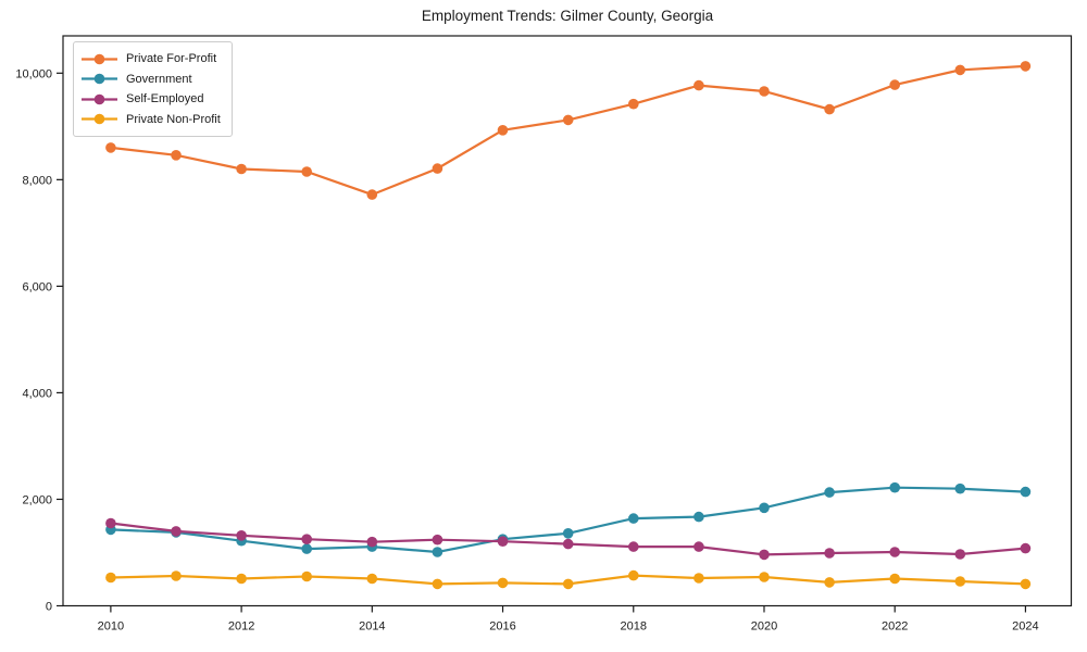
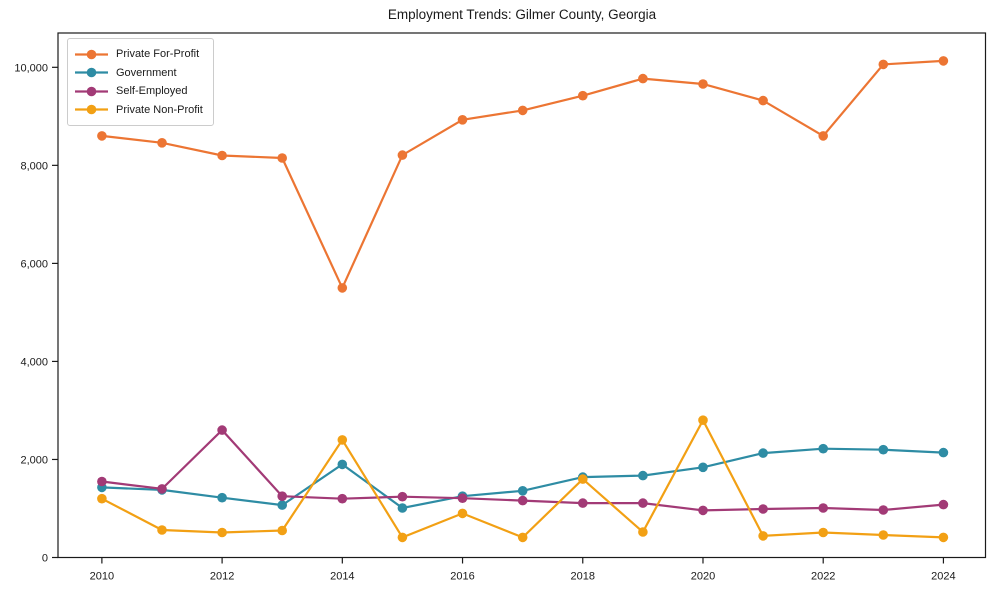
Private Non-Profit/2010: 500 -> 1200
Self-Employed/2012: 1300 -> 2600
Private For-Profit/2014: 7700 -> 5500
Government/2014: 1100 -> 1900
Private Non-Profit/2014: 500 -> 2400
Private Non-Profit/2016: 400 -> 900
Private Non-Profit/2018: 600 -> 1600
Private Non-Profit/2020: 500 -> 2800
Private For-Profit/2022: 9800 -> 8600
